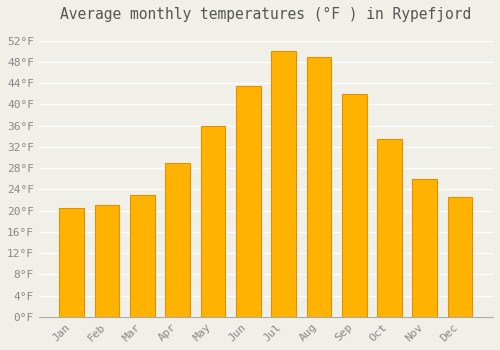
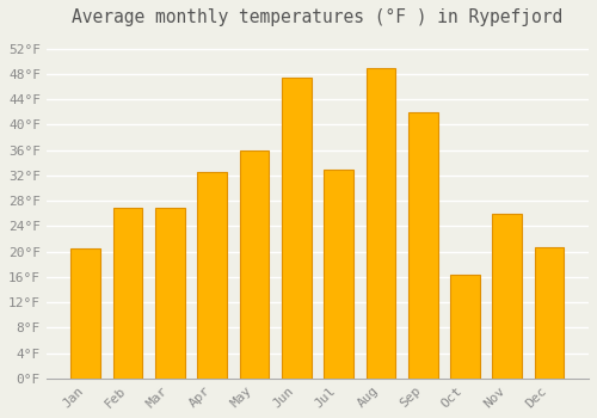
Feb: 21.0°F -> 26.8°F
Mar: 23.0°F -> 26.8°F
Apr: 29.0°F -> 32.6°F
Jun: 43.5°F -> 47.4°F
Jul: 50.0°F -> 33.0°F
Oct: 33.5°F -> 16.4°F
Dec: 22.5°F -> 20.6°F
